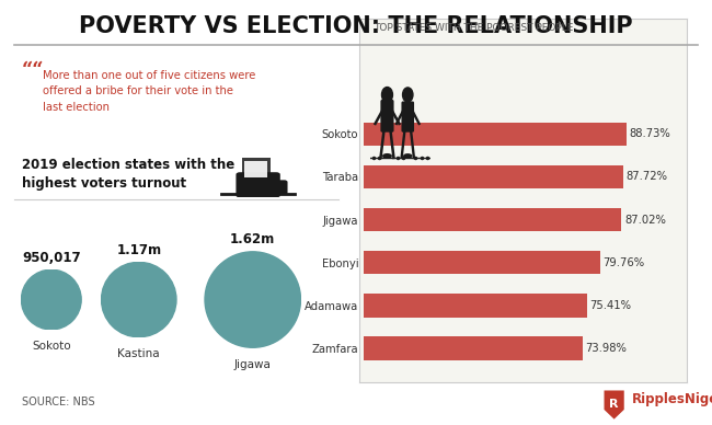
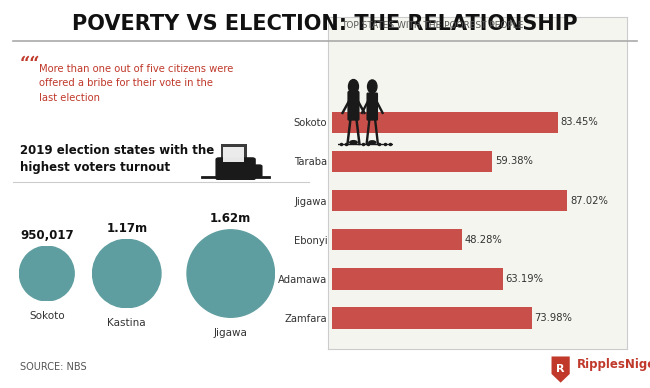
Sokoto: 88.73% -> 83.45%
Taraba: 87.72% -> 59.38%
Ebonyi: 79.76% -> 48.28%
Adamawa: 75.41% -> 63.19%
